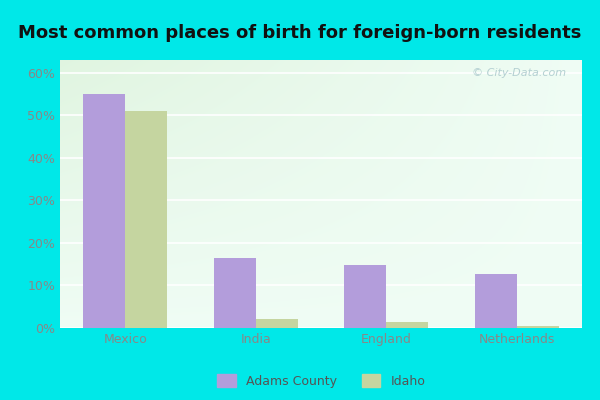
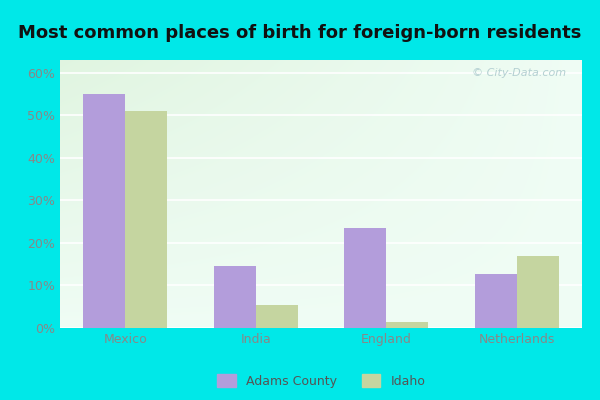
Adams County/India: 16.5% -> 14.5%
Idaho/India: 2.2% -> 5.5%
Adams County/England: 14.8% -> 23.5%
Idaho/Netherlands: 0.4% -> 17.0%
